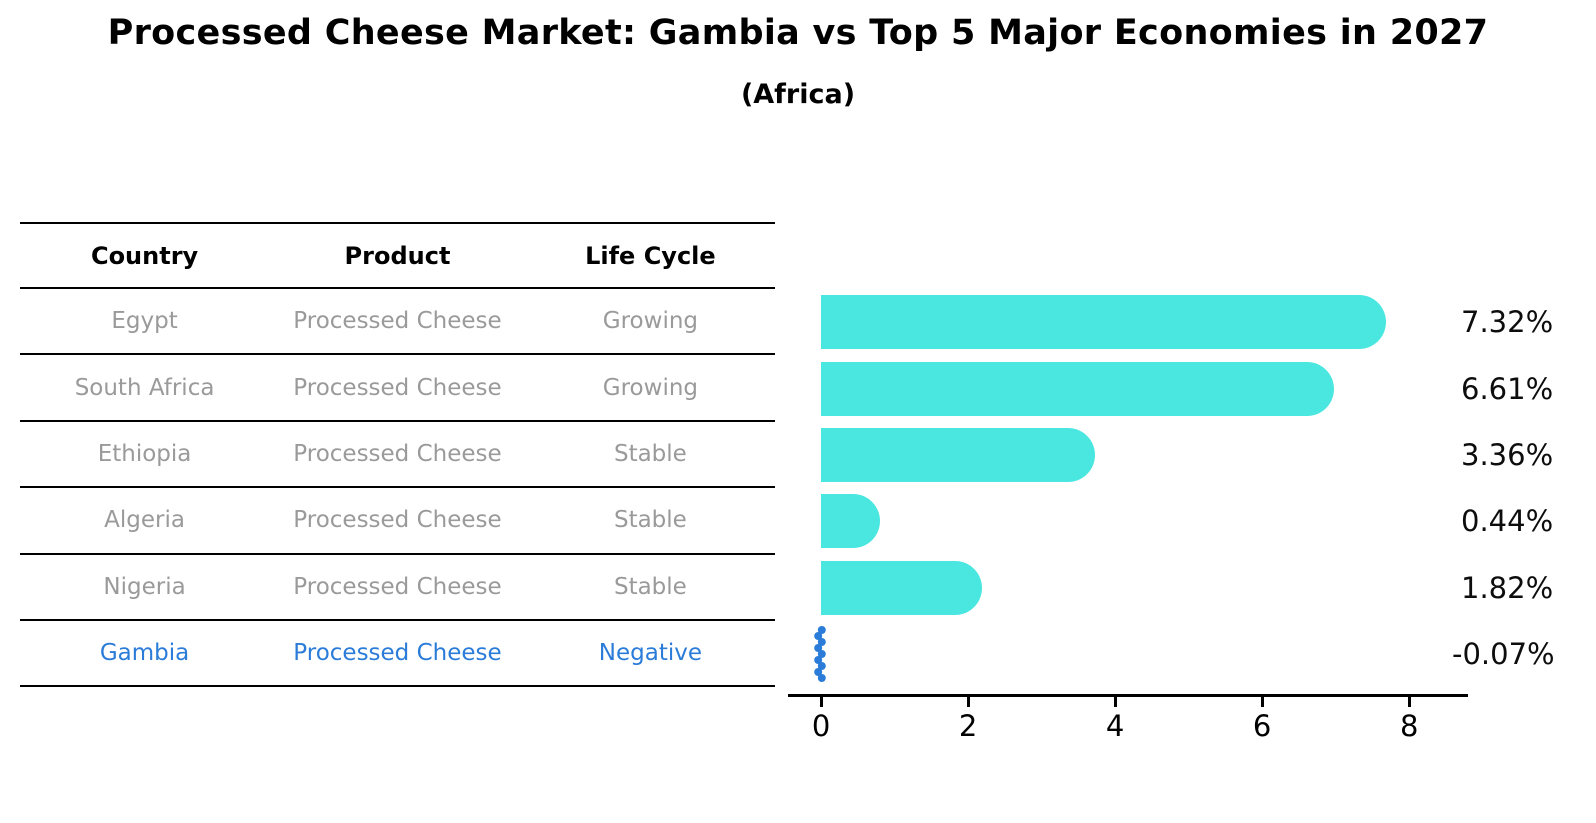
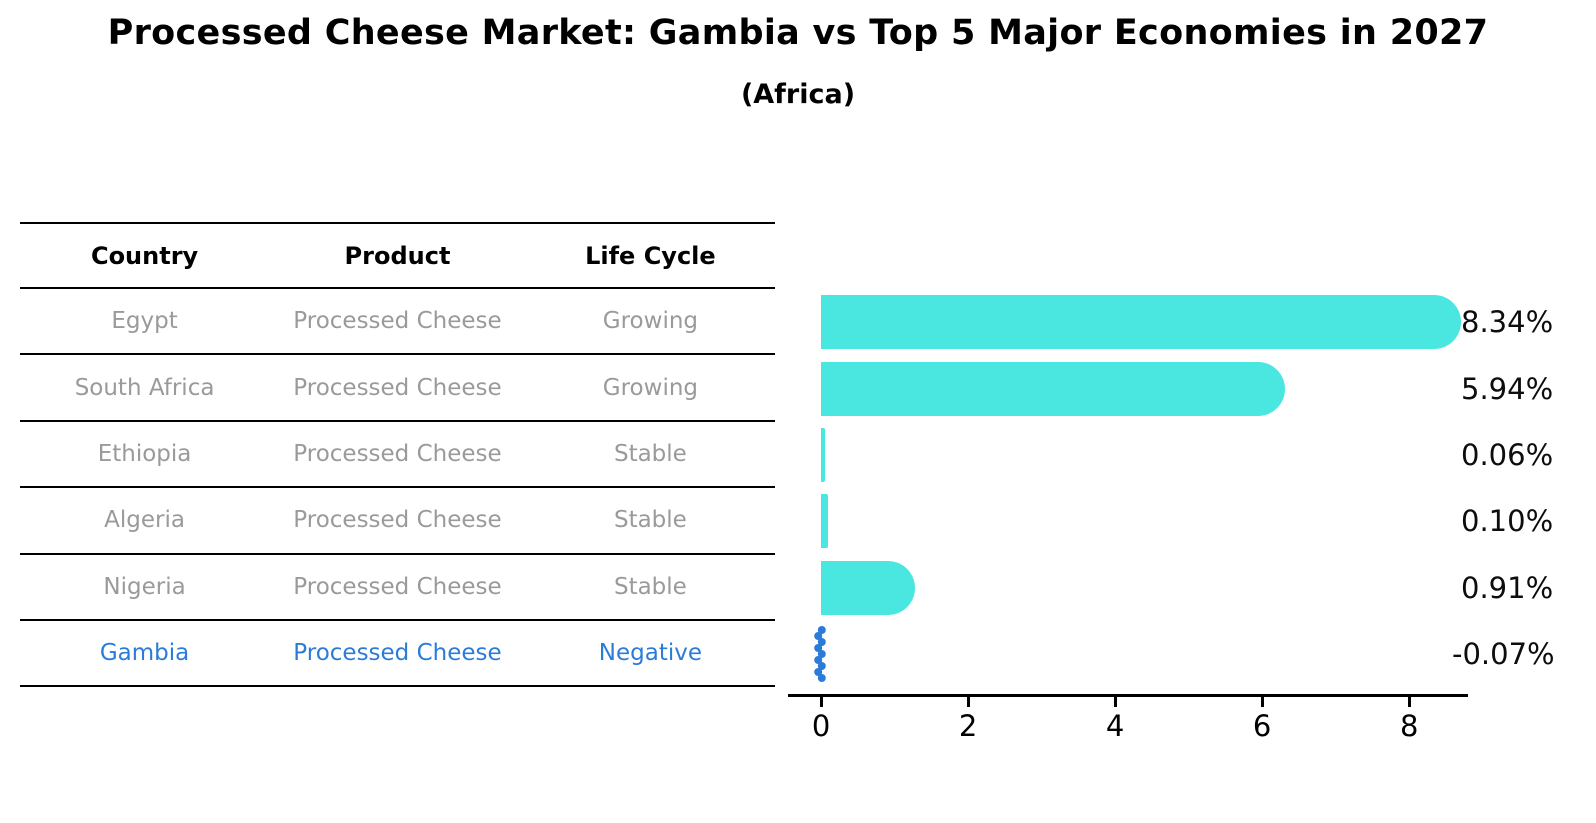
Egypt: 7.32% -> 8.34%
South Africa: 6.61% -> 5.94%
Ethiopia: 3.36% -> 0.06%
Algeria: 0.44% -> 0.10%
Nigeria: 1.82% -> 0.91%
